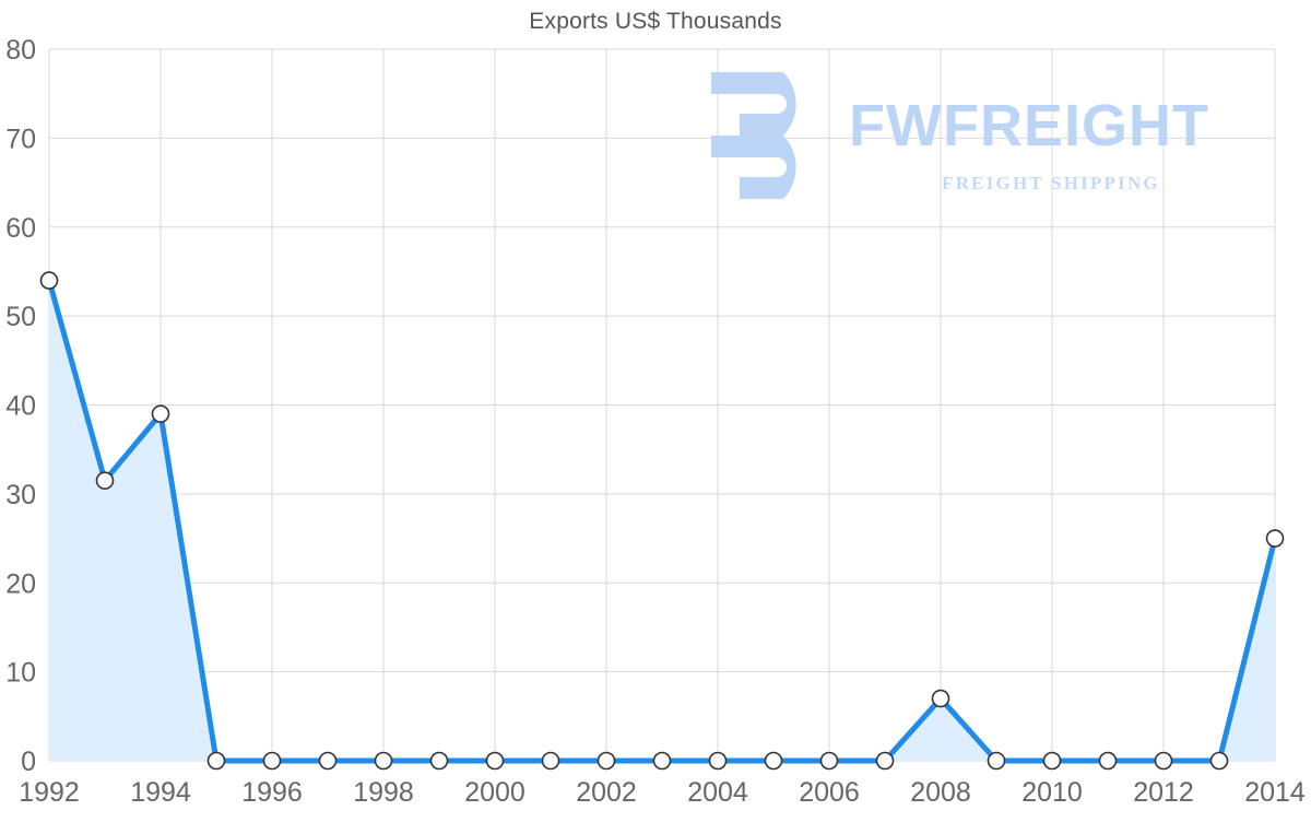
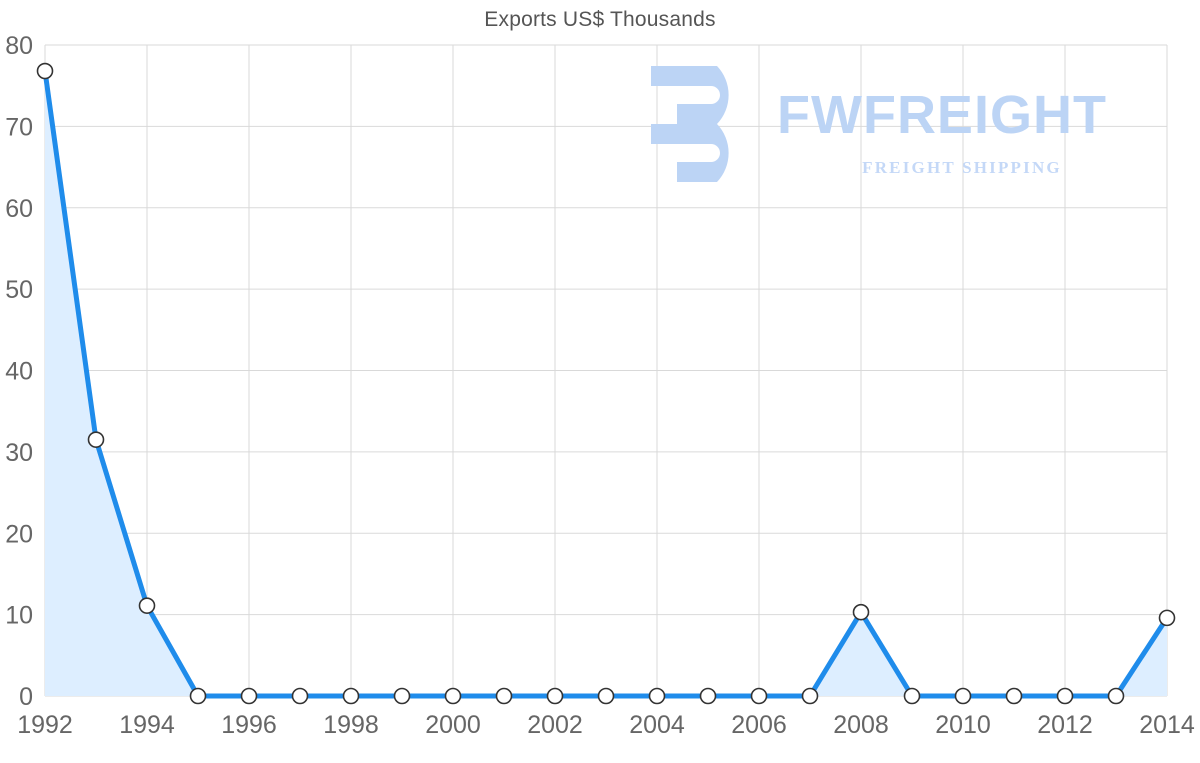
1992: 54 -> 77
1994: 39 -> 11
2008: 7 -> 10
2014: 25 -> 10
